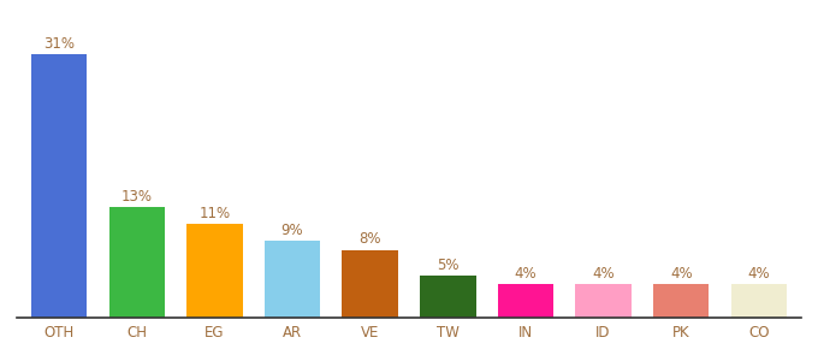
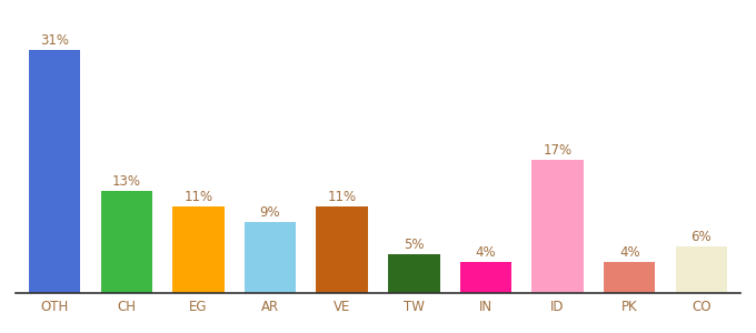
VE: 8% -> 11%
ID: 4% -> 17%
CO: 4% -> 6%
